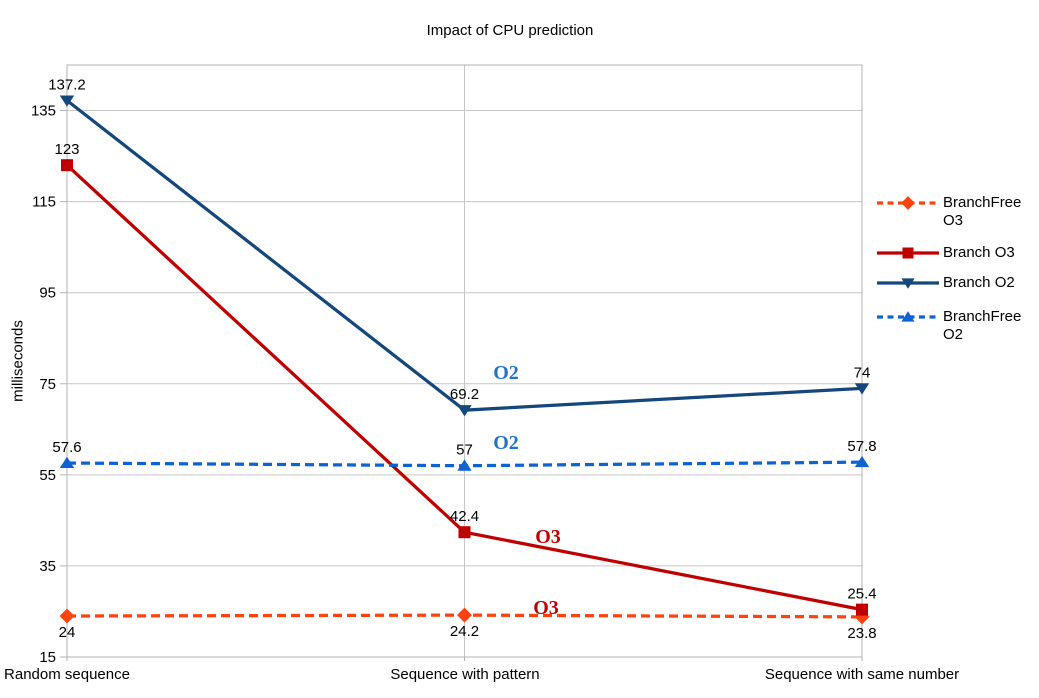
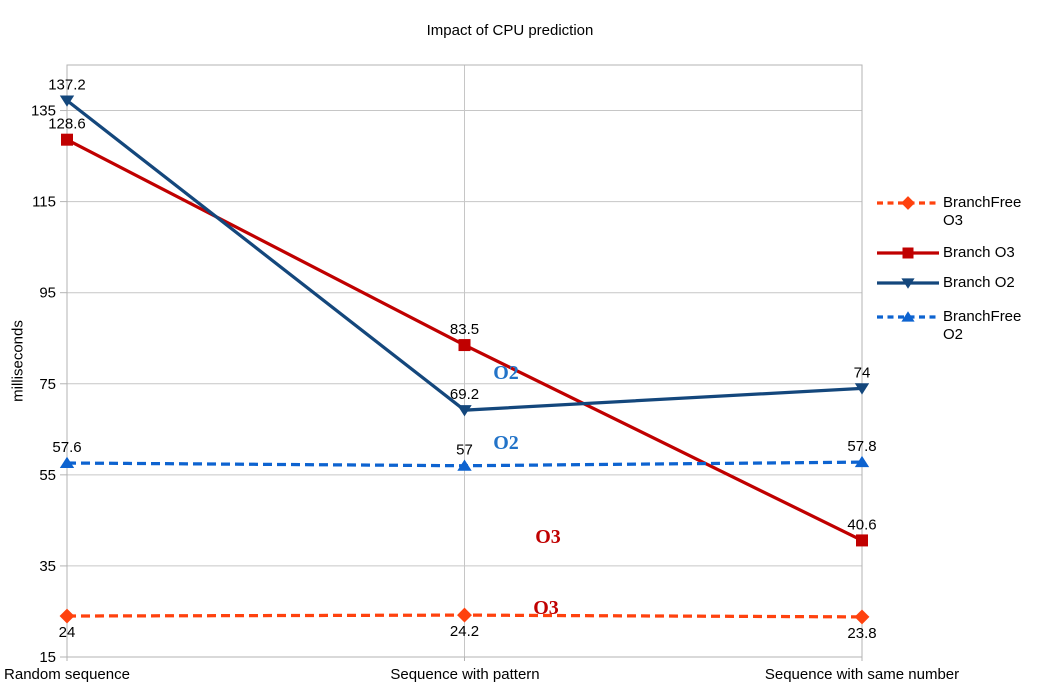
Branch O3/Random sequence: 123 -> 128.6
Branch O3/Sequence with pattern: 42.4 -> 83.5
Branch O3/Sequence with same number: 25.4 -> 40.6
